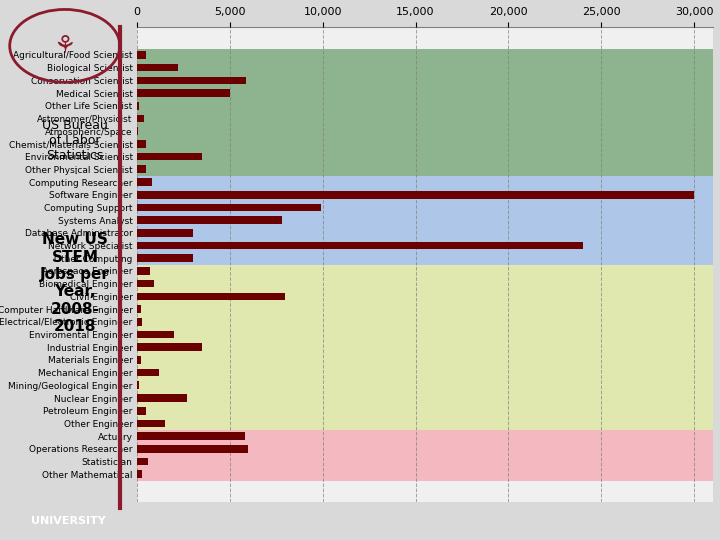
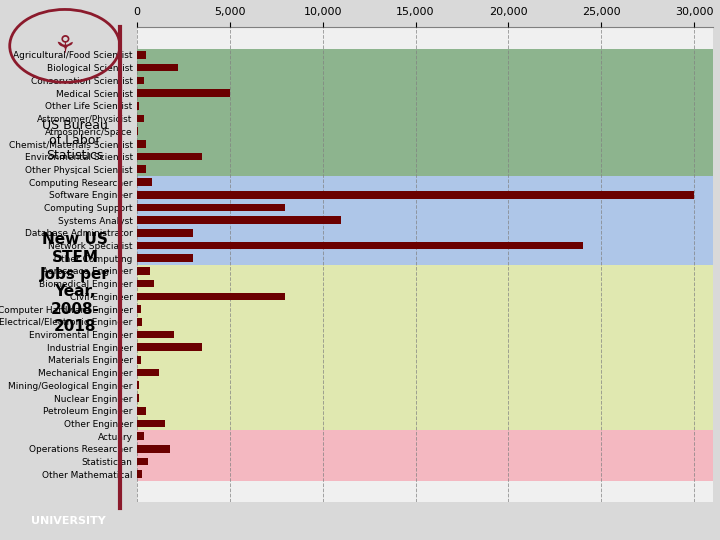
Conservation Scientist: 5,900 -> 400
Computing Support: 9,900 -> 8,000
Systems Analyst: 7,800 -> 11,000
Nuclear Engineer: 2,700 -> 100
Actuary: 5,800 -> 400
Operations Researcher: 6,000 -> 1,800
